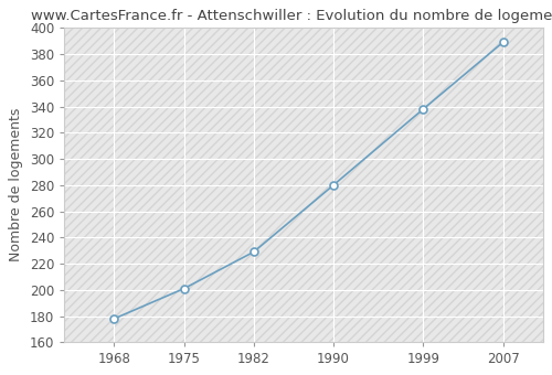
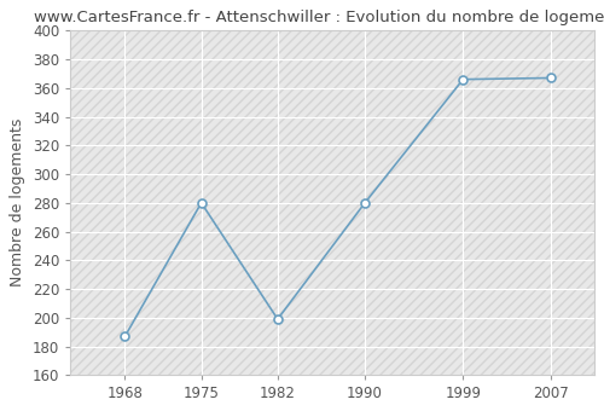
1968: 178 -> 187
1975: 201 -> 280
1982: 229 -> 199
1999: 338 -> 366
2007: 389 -> 367
